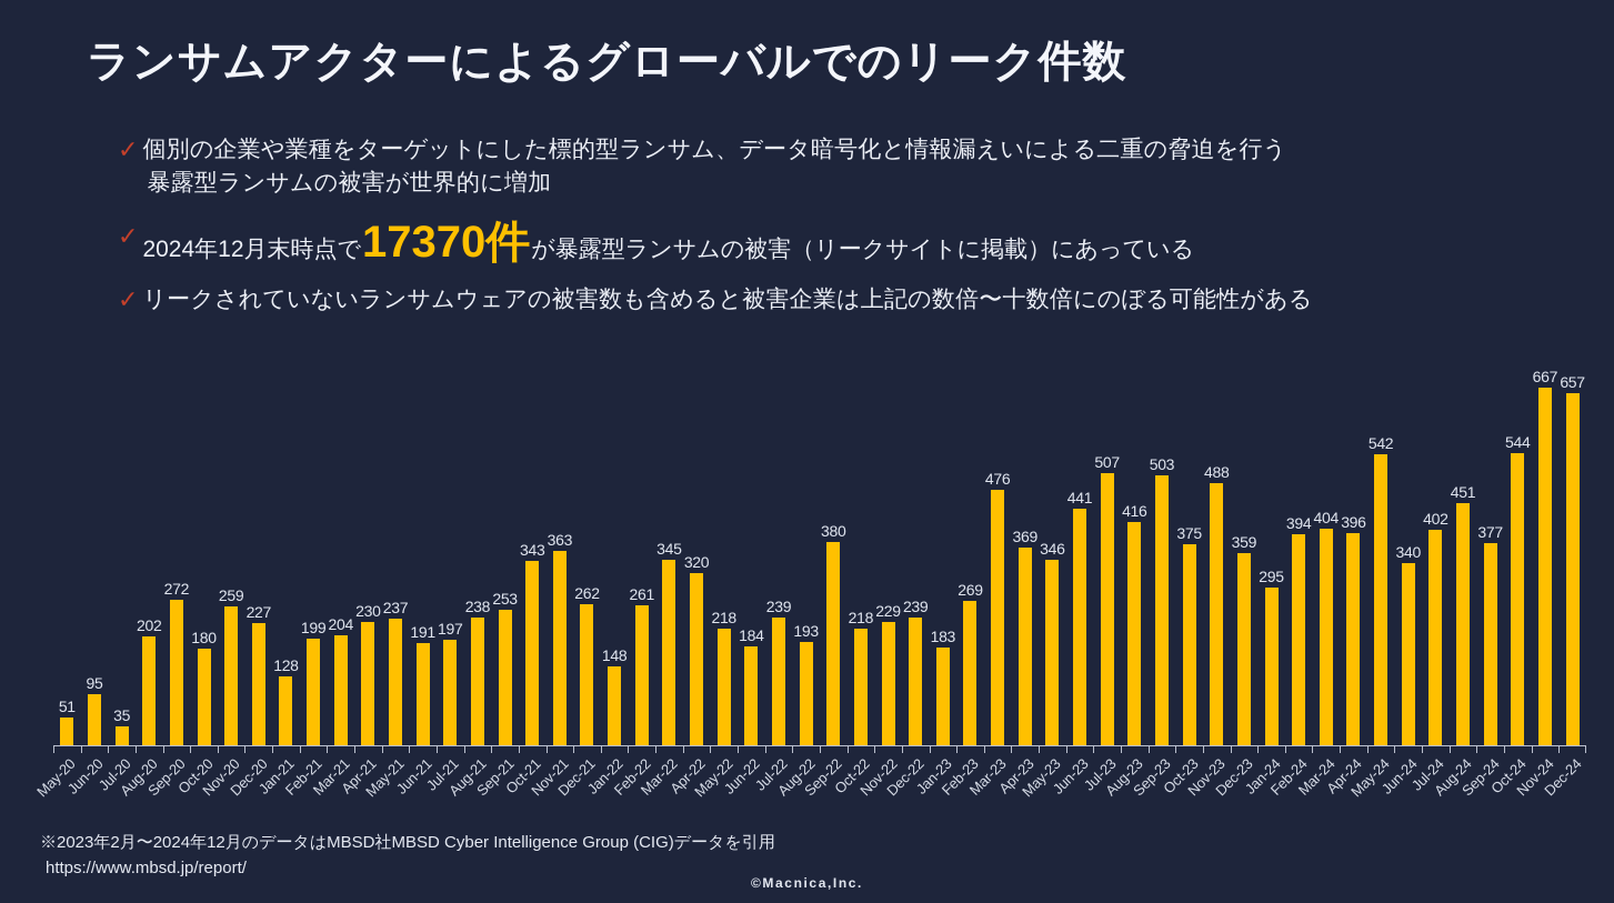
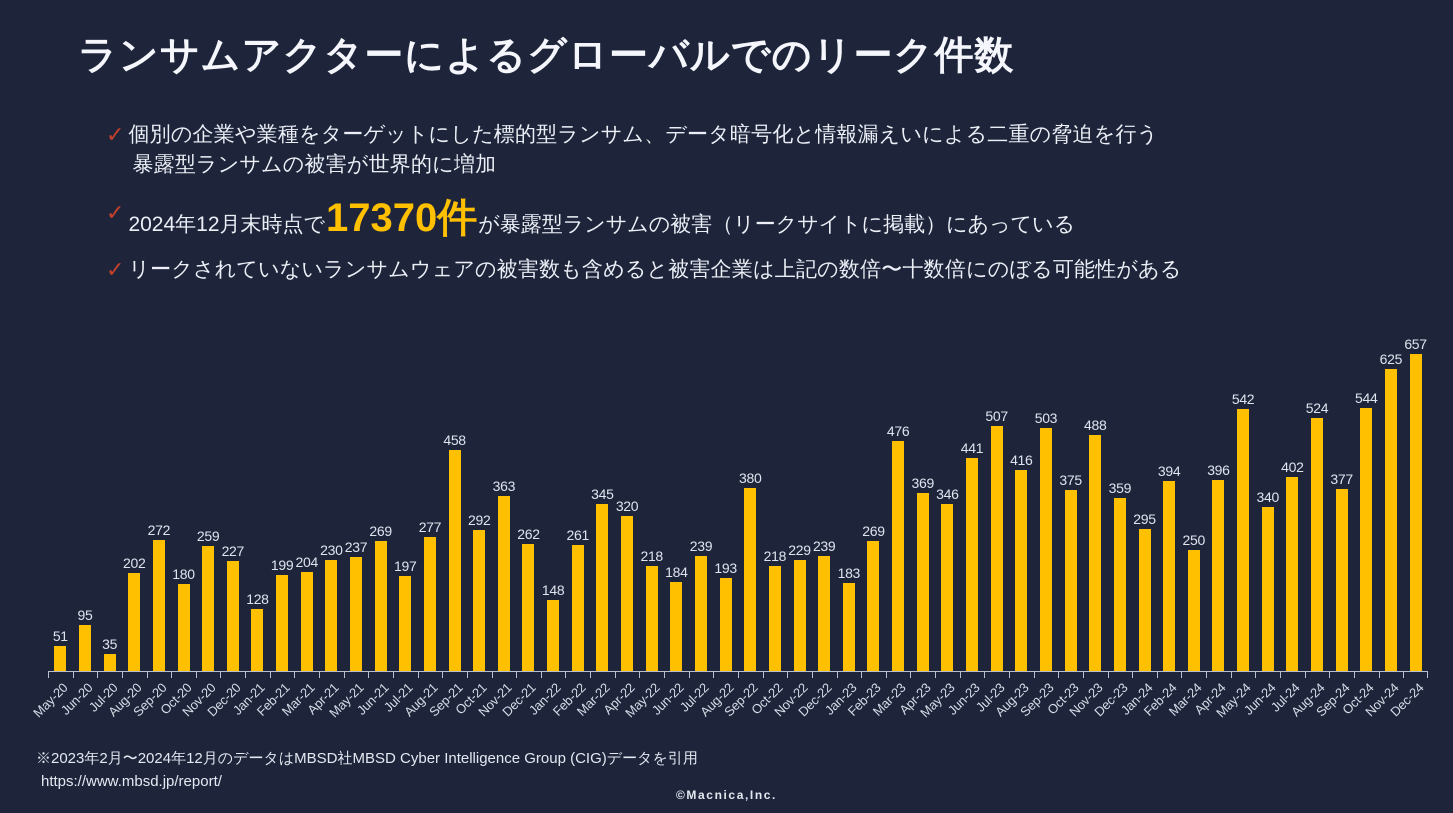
Jun-21: 191 -> 269
Aug-21: 238 -> 277
Sep-21: 253 -> 458
Oct-21: 343 -> 292
Mar-24: 404 -> 250
Aug-24: 451 -> 524
Nov-24: 667 -> 625
